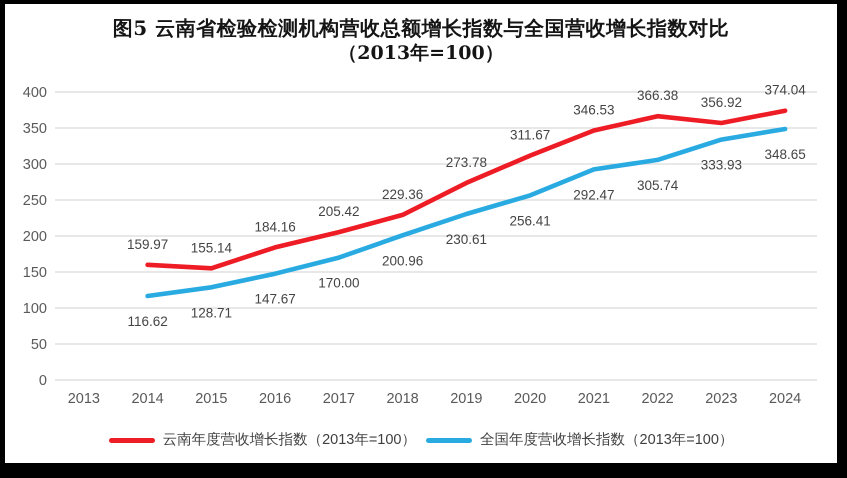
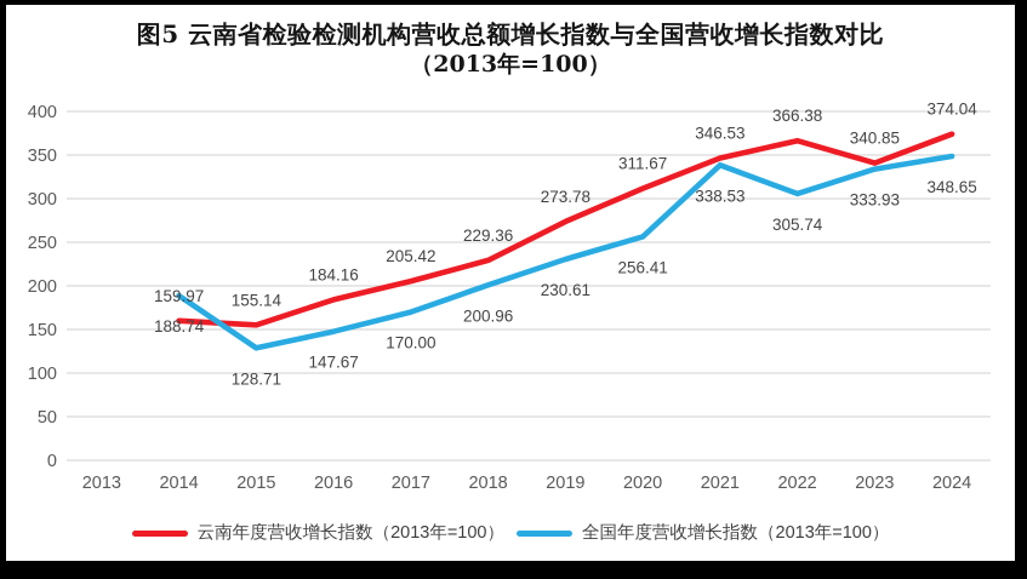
全国年度营收增长指数（2013年=100）/2014: 116.62 -> 188.74
全国年度营收增长指数（2013年=100）/2021: 292.47 -> 338.53
云南年度营收增长指数（2013年=100）/2023: 356.92 -> 340.85
